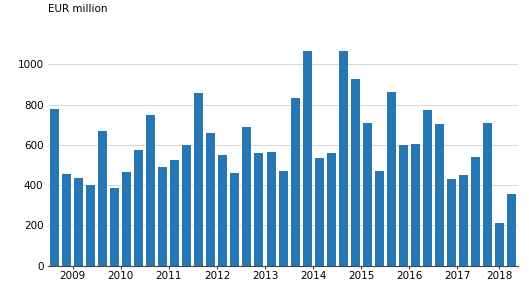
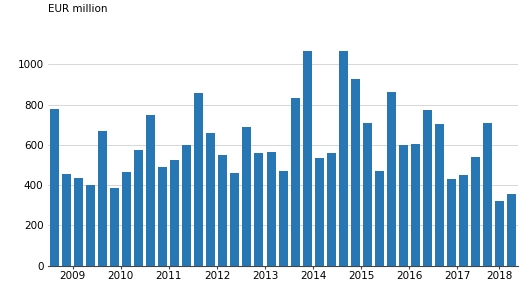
2018: 210 -> 320
